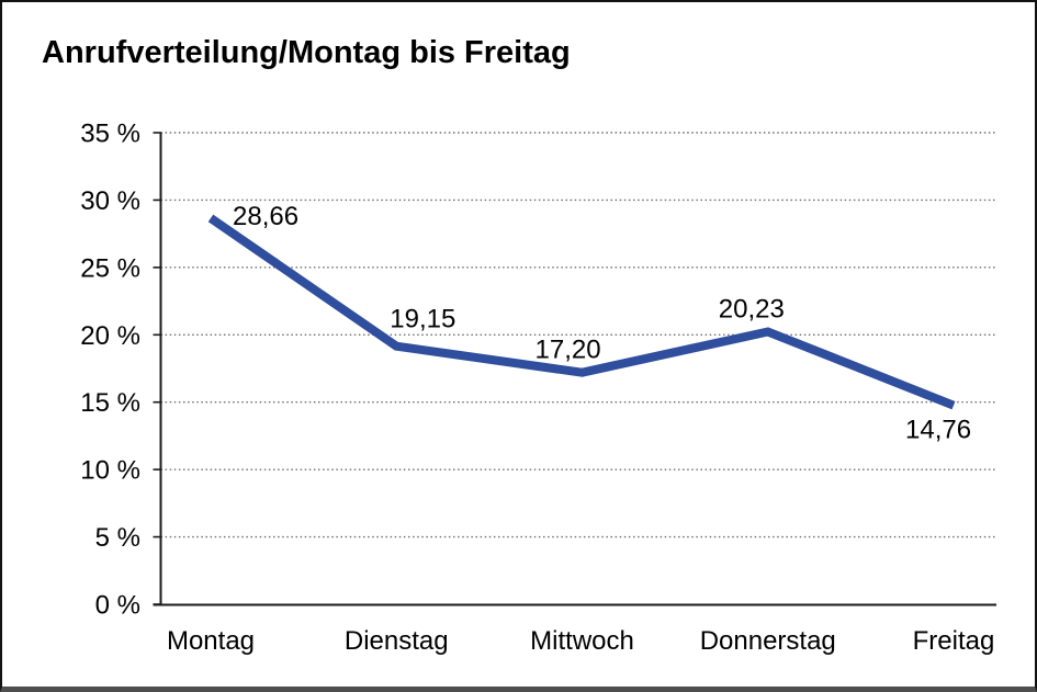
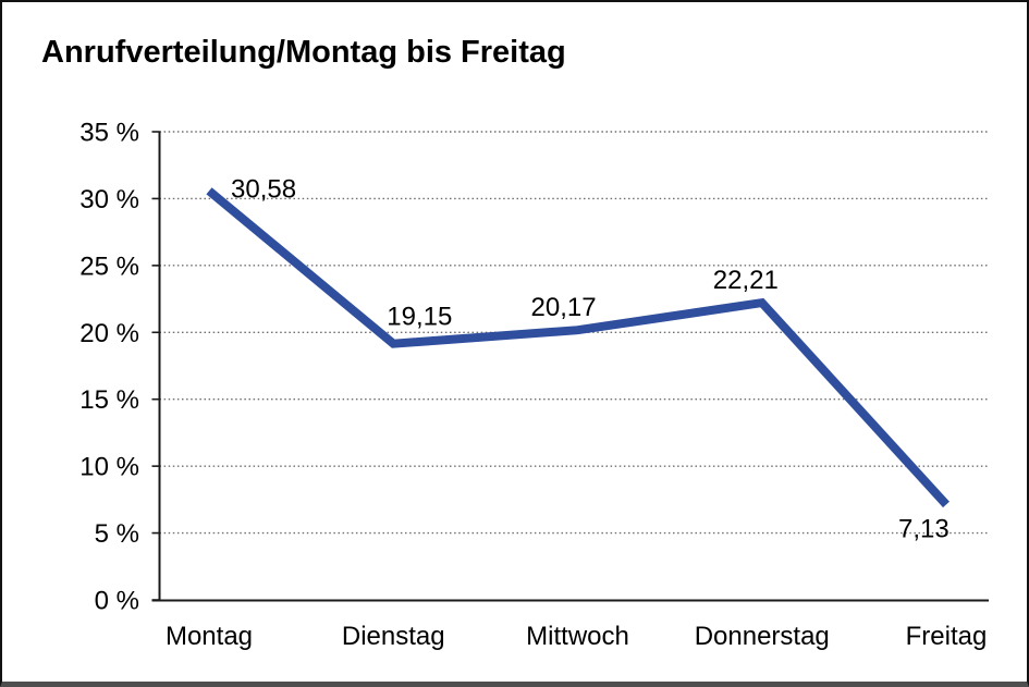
Montag: 28,66 -> 30,58
Mittwoch: 17,20 -> 20,17
Donnerstag: 20,23 -> 22,21
Freitag: 14,76 -> 7,13
